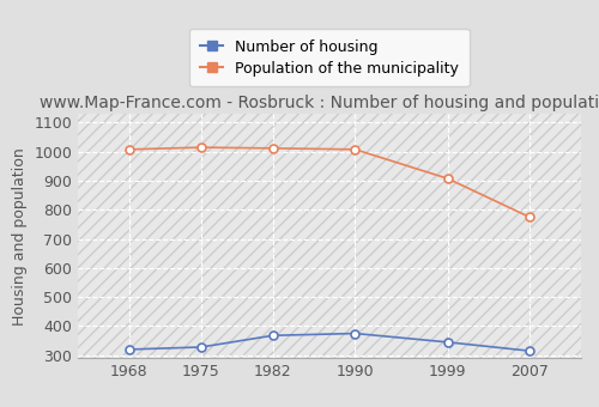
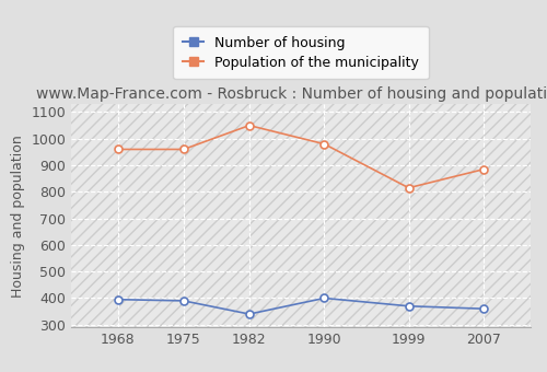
Number of housing/1968: 320 -> 395
Population of the municipality/1968: 1008 -> 960
Number of housing/1975: 328 -> 390
Population of the municipality/1975: 1015 -> 960
Number of housing/1982: 368 -> 340
Population of the municipality/1982: 1012 -> 1050
Number of housing/1990: 375 -> 400
Population of the municipality/1990: 1008 -> 980
Number of housing/1999: 345 -> 370
Population of the municipality/1999: 908 -> 815
Number of housing/2007: 315 -> 360
Population of the municipality/2007: 775 -> 885
